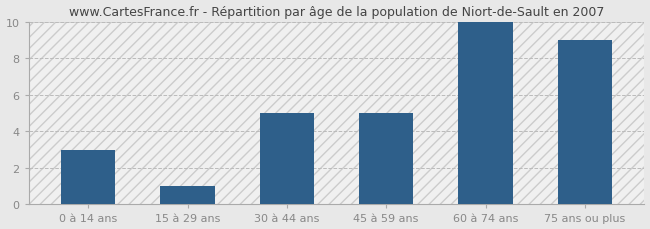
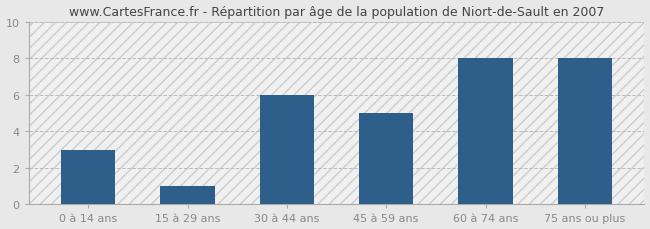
30 à 44 ans: 5 -> 6
60 à 74 ans: 10 -> 8
75 ans ou plus: 9 -> 8
